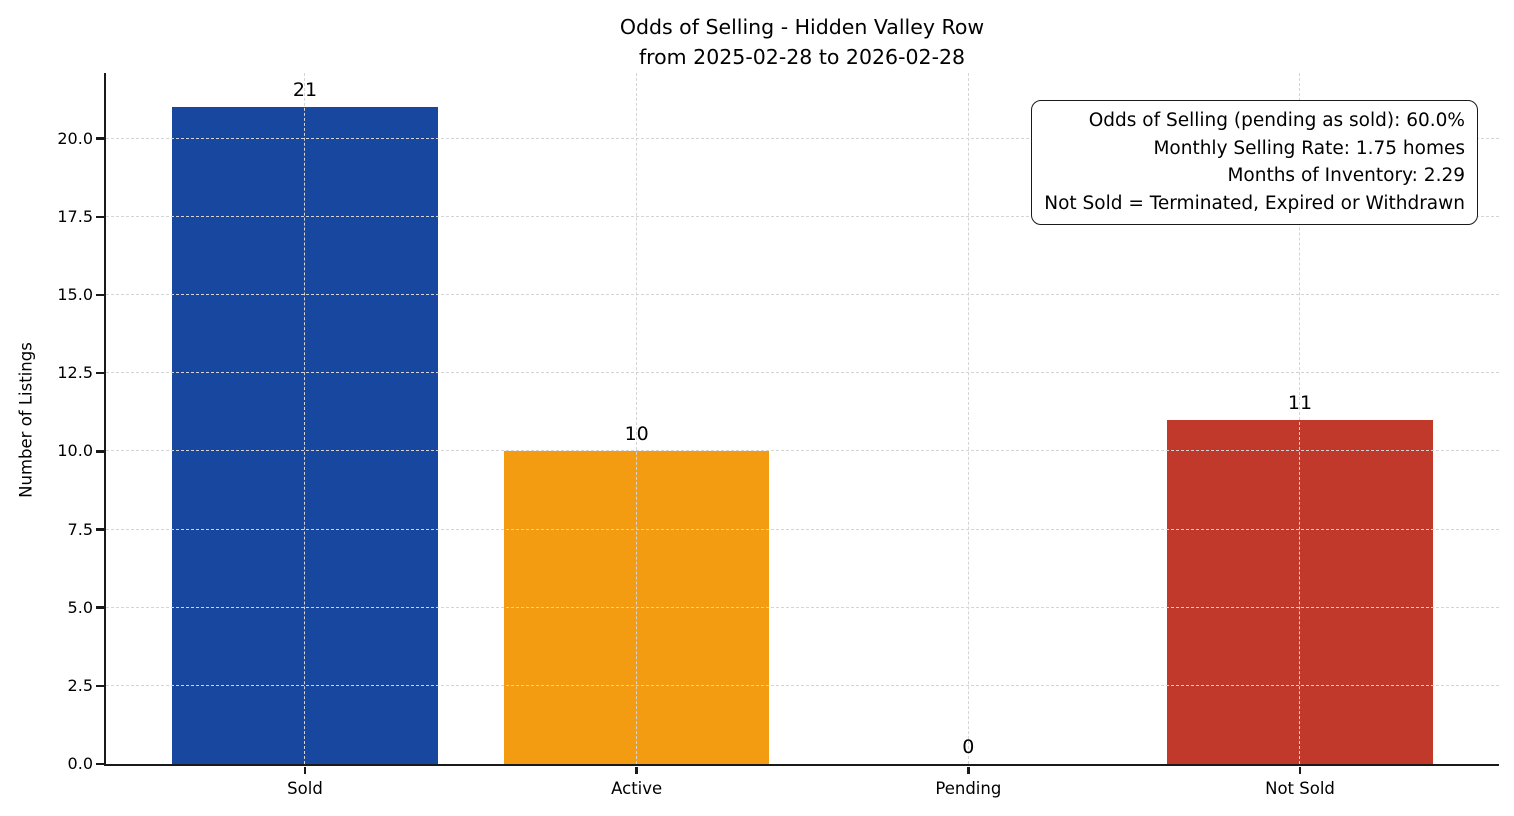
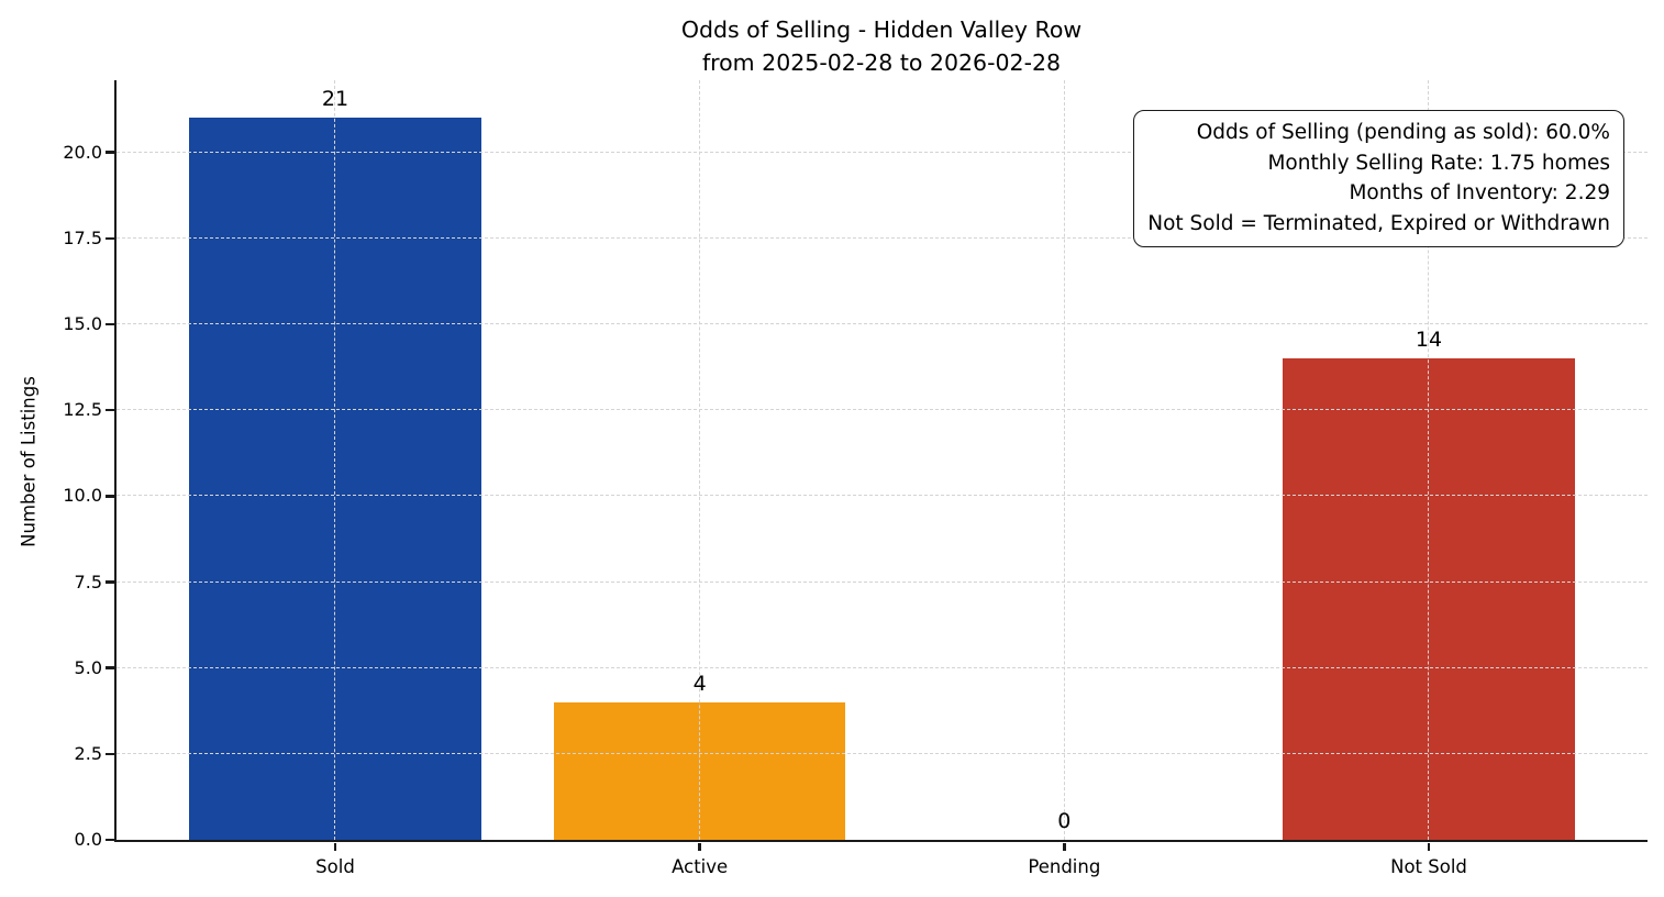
Active: 10 -> 4
Not Sold: 11 -> 14
